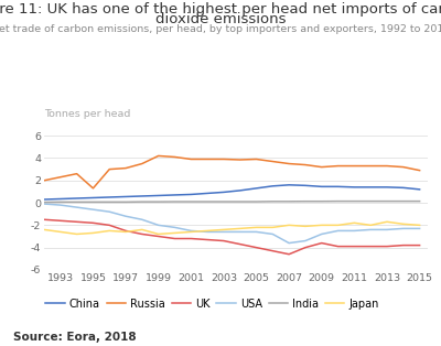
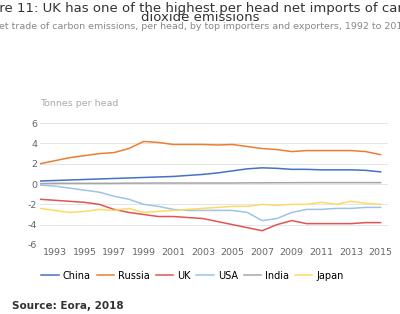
Russia/1995: 1.3 -> 2.8
